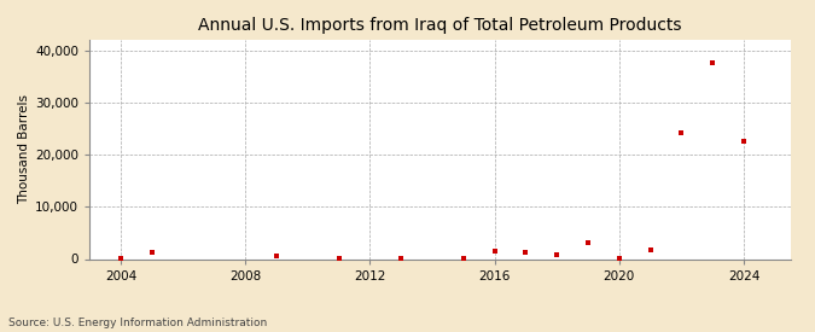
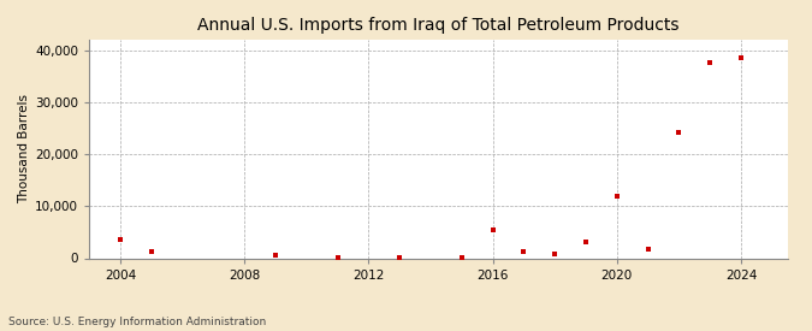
2004: 0 -> 3,500
2016: 1,400 -> 5,500
2020: 100 -> 12,000
2024: 22,500 -> 38,500
